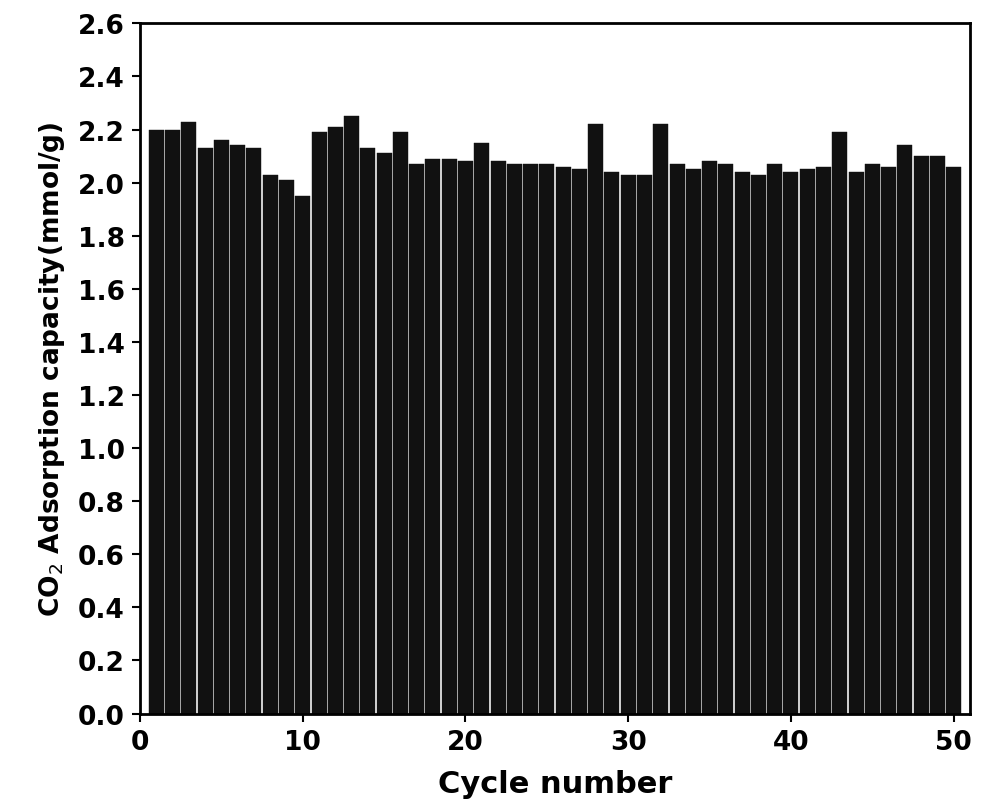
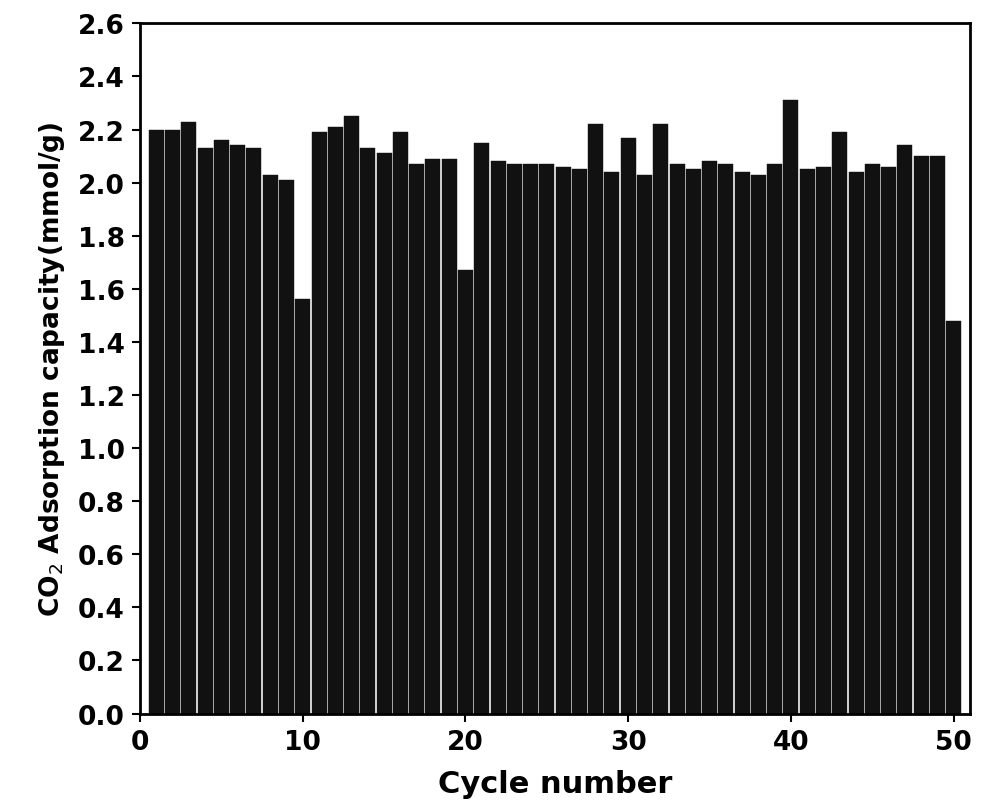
10: 1.95 -> 1.56
20: 2.08 -> 1.67
30: 2.03 -> 2.17
40: 2.04 -> 2.31
50: 2.06 -> 1.48
